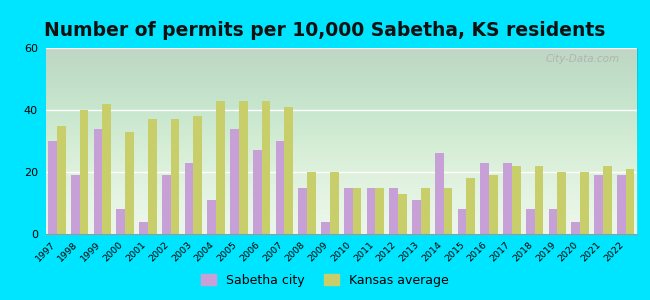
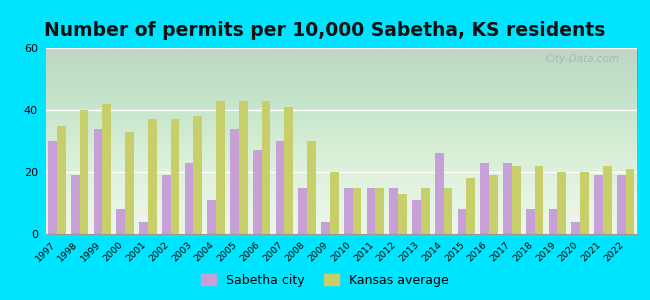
Kansas average/2008: 20 -> 30
